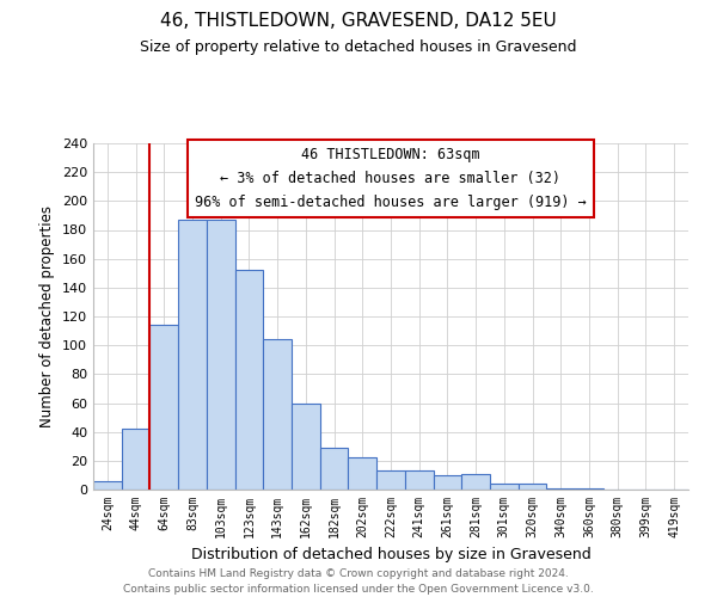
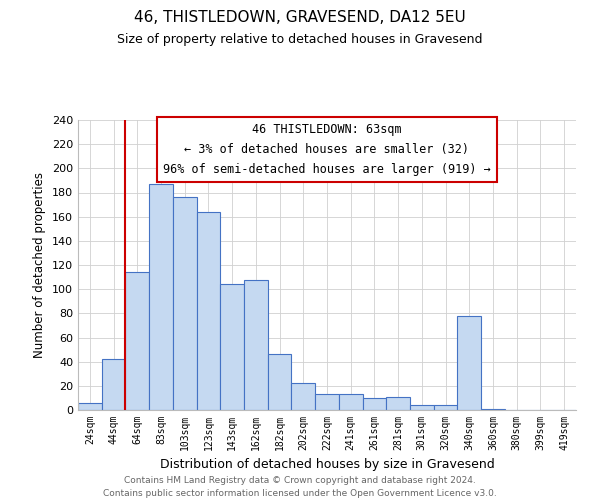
103sqm: 187 -> 176
123sqm: 152 -> 164
162sqm: 60 -> 108
182sqm: 29 -> 46
340sqm: 1 -> 78
